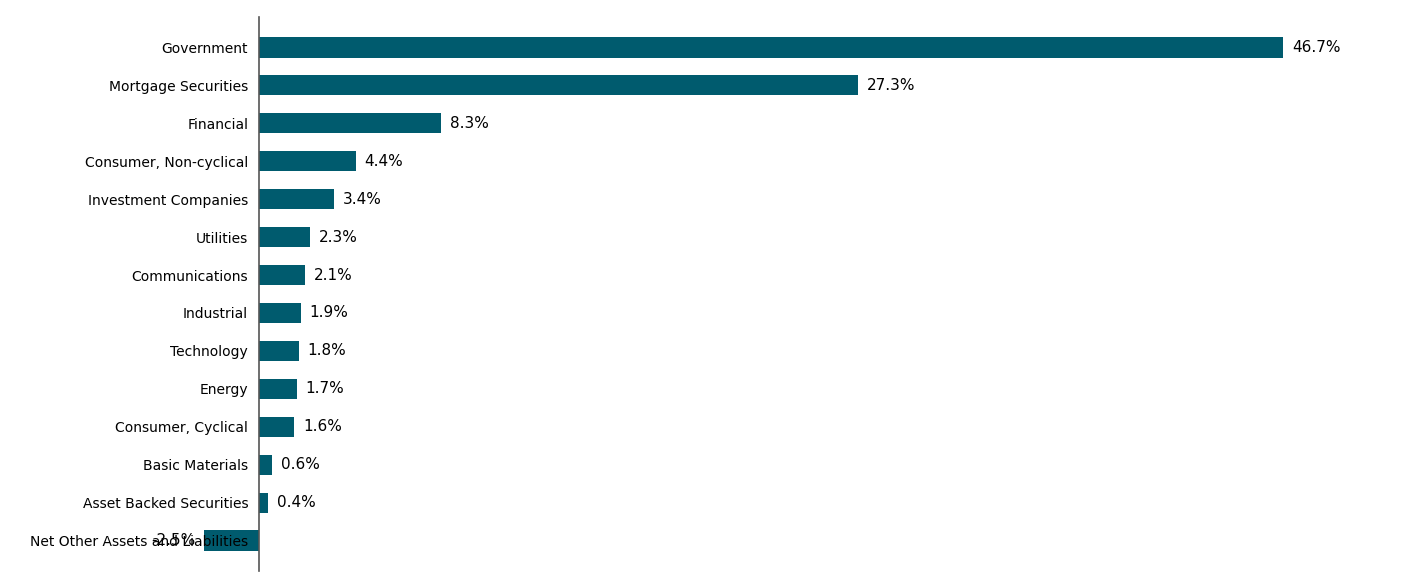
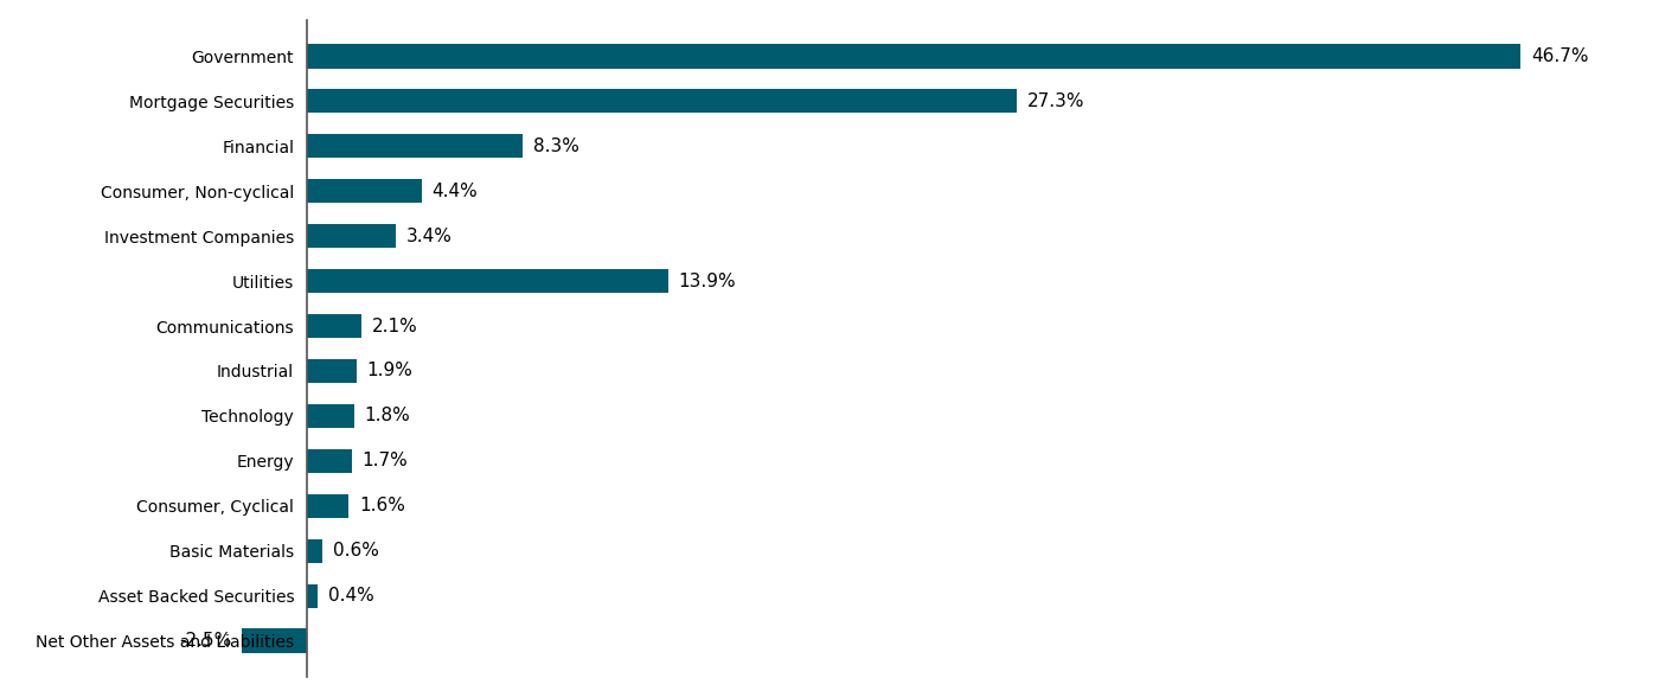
Utilities: 2.3% -> 13.9%
